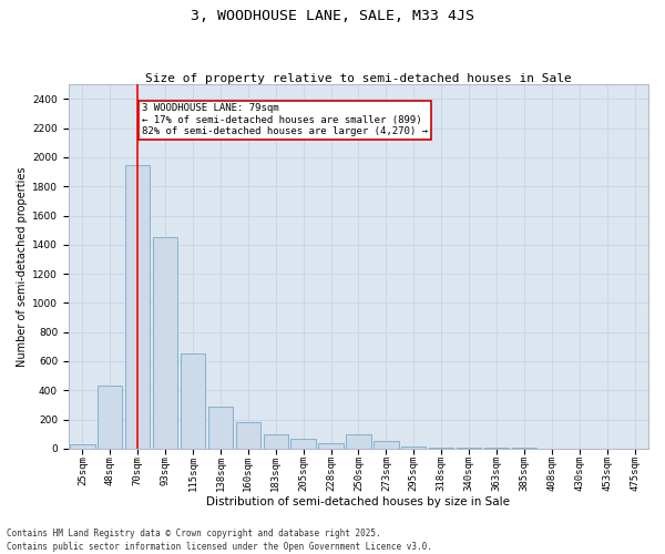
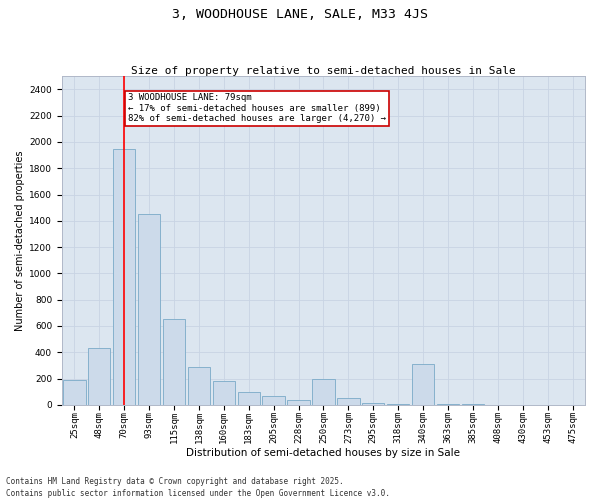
25sqm: 30 -> 190
250sqm: 100 -> 200
340sqm: 0 -> 310
